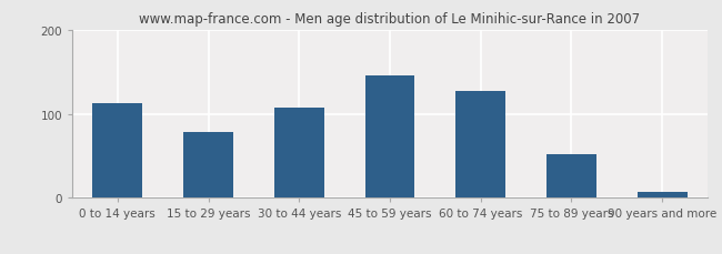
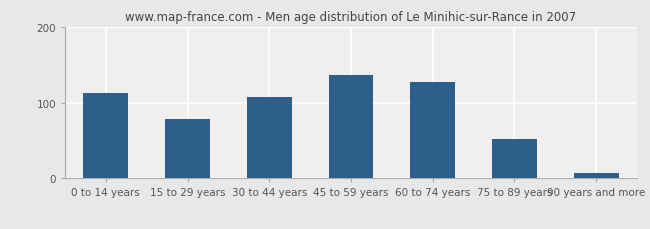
45 to 59 years: 145 -> 136
